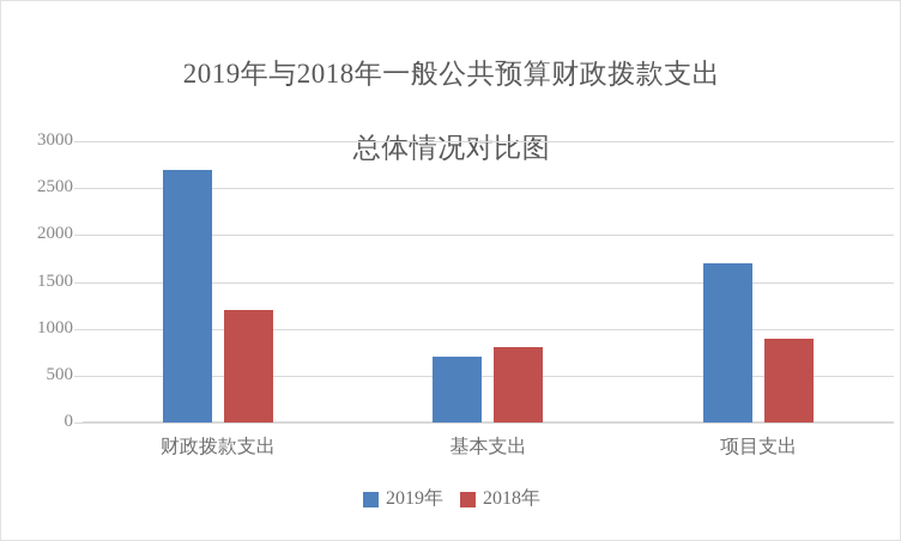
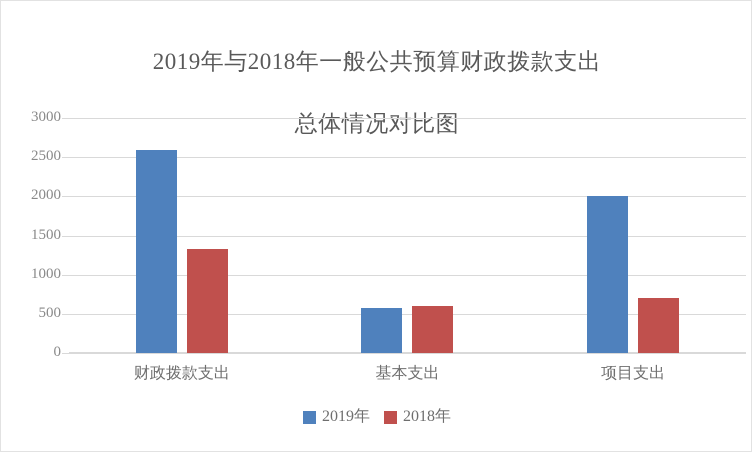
2019年/财政拨款支出: 2700 -> 2600
2018年/财政拨款支出: 1200 -> 1300
2019年/基本支出: 700 -> 600
2018年/基本支出: 800 -> 600
2019年/项目支出: 1700 -> 2000
2018年/项目支出: 900 -> 700
